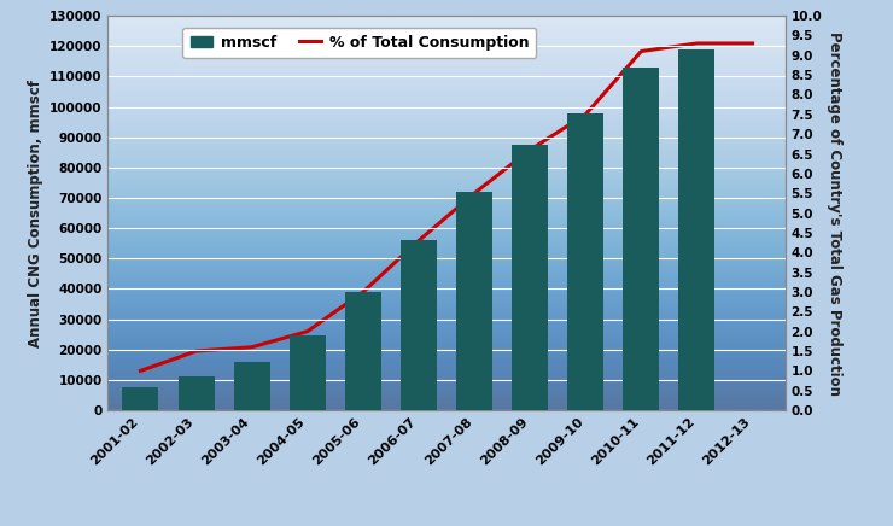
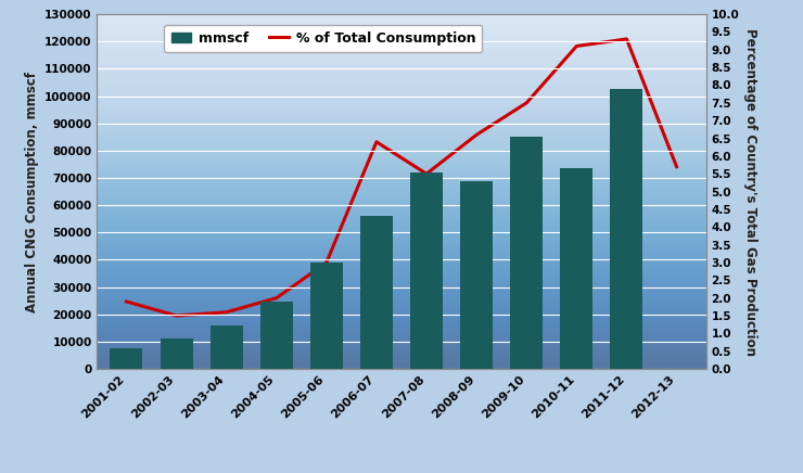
% of Total Consumption/2001-02: 1.0 -> 1.9
% of Total Consumption/2006-07: 4.3 -> 6.4
mmscf/2008-09: 87500 -> 69000
mmscf/2009-10: 98000 -> 85000
mmscf/2010-11: 113000 -> 73500
mmscf/2011-12: 119000 -> 102500
% of Total Consumption/2012-13: 9.3 -> 5.7
